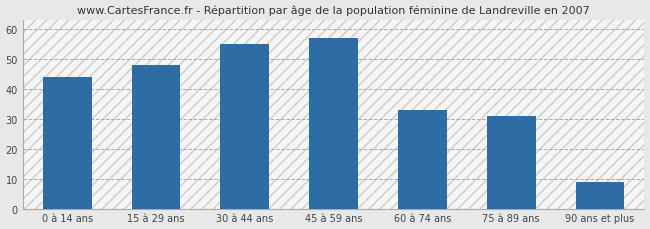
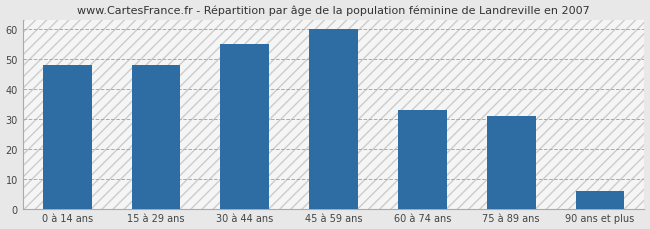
0 à 14 ans: 44 -> 48
45 à 59 ans: 57 -> 60
90 ans et plus: 9 -> 6
